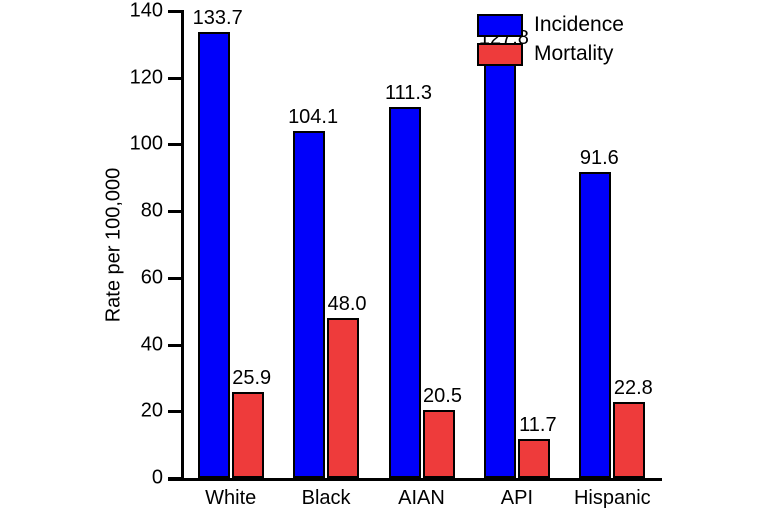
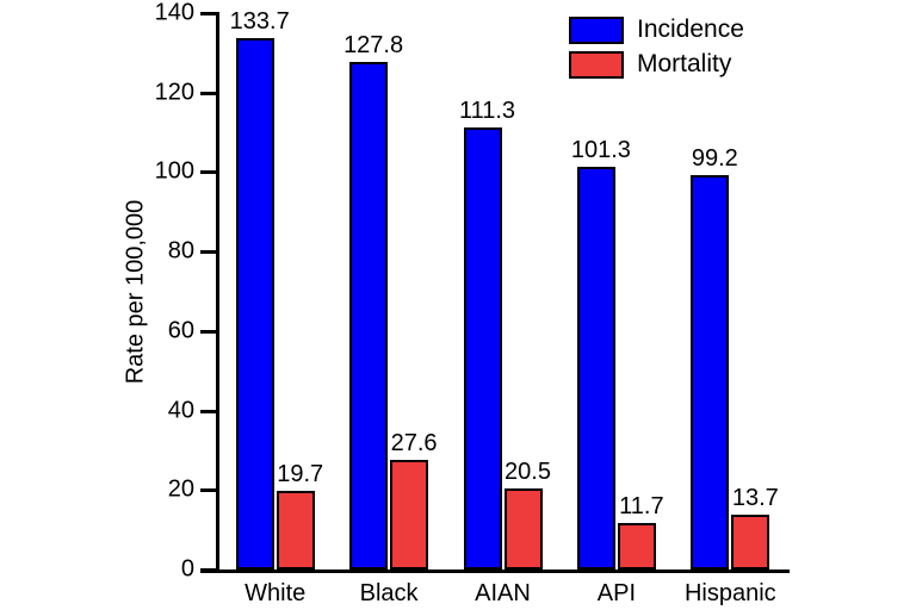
Mortality/White: 25.9 -> 19.7
Incidence/Black: 104.1 -> 127.8
Mortality/Black: 48.0 -> 27.6
Incidence/API: 127.8 -> 101.3
Incidence/Hispanic: 91.6 -> 99.2
Mortality/Hispanic: 22.8 -> 13.7
